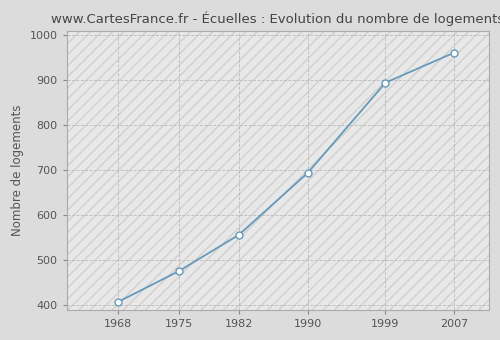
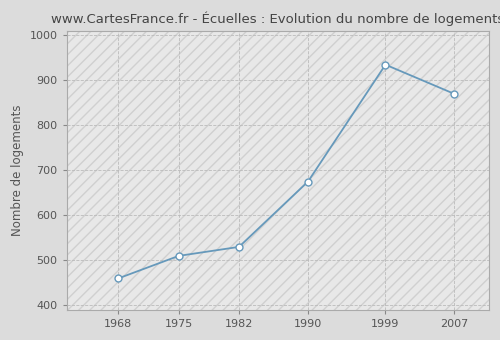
1968: 408 -> 460
1975: 476 -> 510
1982: 557 -> 530
1990: 695 -> 675
1999: 895 -> 935
2007: 962 -> 870
